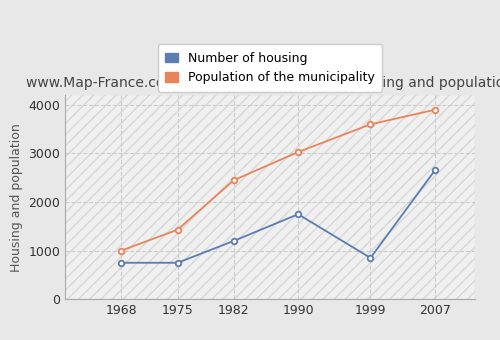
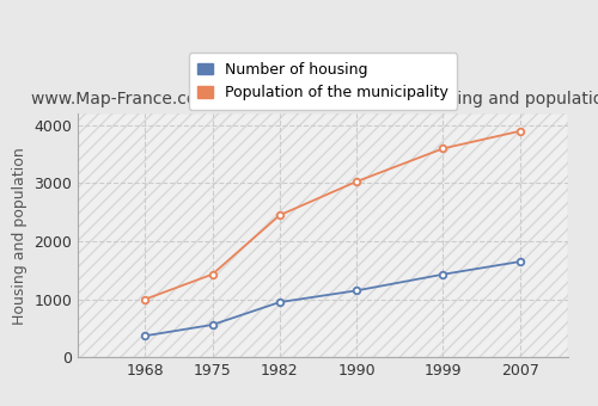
Number of housing/1968: 750 -> 370
Number of housing/1975: 750 -> 560
Number of housing/1982: 1200 -> 950
Number of housing/1990: 1750 -> 1150
Number of housing/1999: 850 -> 1430
Number of housing/2007: 2650 -> 1650
